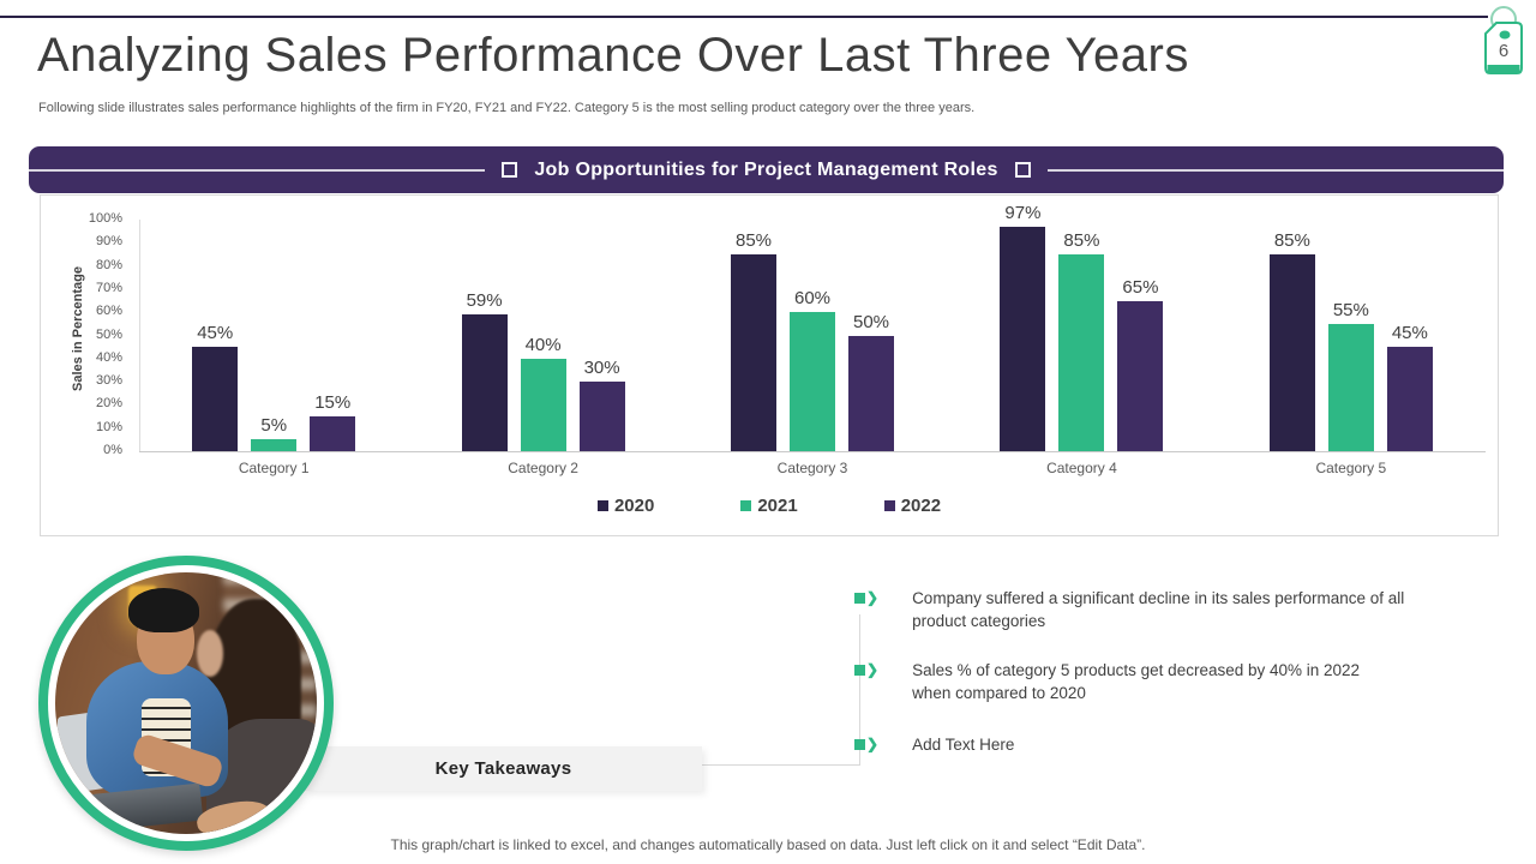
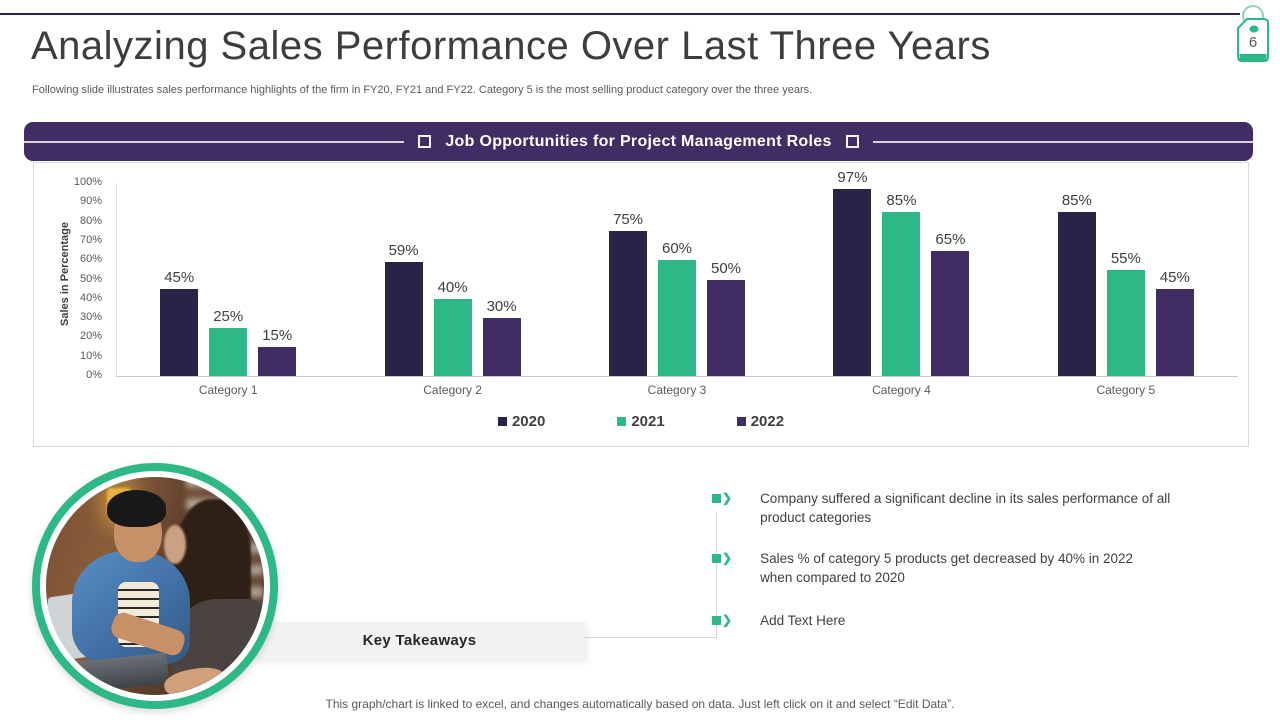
2021/Category 1: 5% -> 25%
2020/Category 3: 85% -> 75%
